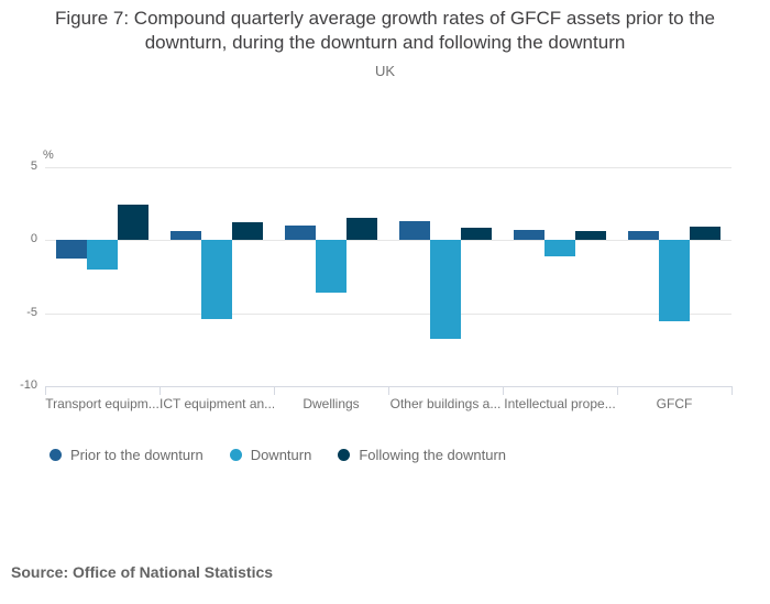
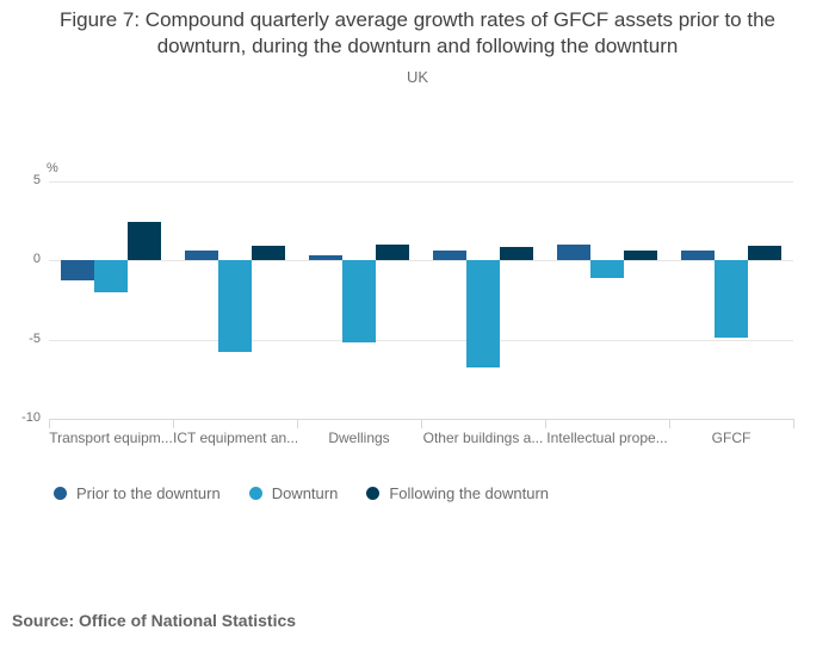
Downturn/ICT equipment an...: -5.4 -> -5.8
Following the downturn/ICT equipment an...: 1.2 -> 0.9
Prior to the downturn/Dwellings: 1.0 -> 0.3
Downturn/Dwellings: -3.6 -> -5.2
Following the downturn/Dwellings: 1.5 -> 1.0
Prior to the downturn/Other buildings a...: 1.3 -> 0.6
Prior to the downturn/Intellectual prope...: 0.7 -> 1.0
Downturn/GFCF: -5.6 -> -4.9
